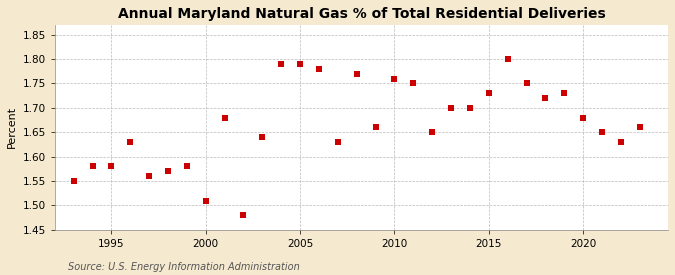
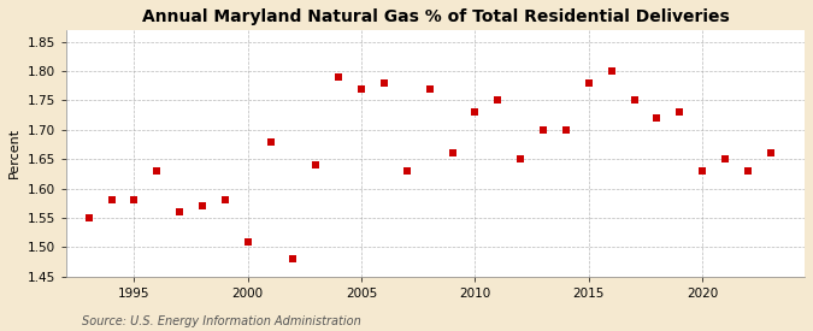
2005: 1.79 -> 1.77
2010: 1.76 -> 1.73
2015: 1.73 -> 1.78
2020: 1.68 -> 1.63
